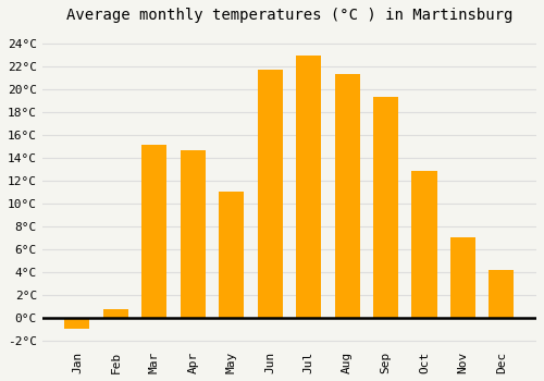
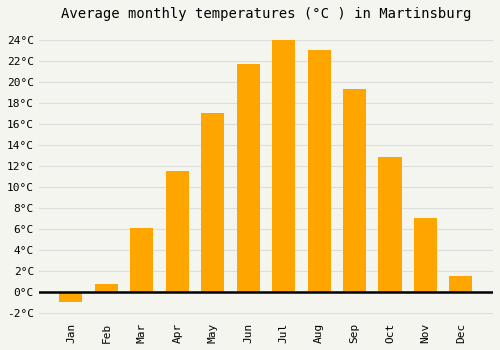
Mar: 15.1°C -> 6.1°C
Apr: 14.6°C -> 11.5°C
May: 11.0°C -> 17.0°C
Jul: 22.9°C -> 24.0°C
Aug: 21.3°C -> 23.0°C
Dec: 4.2°C -> 1.5°C
